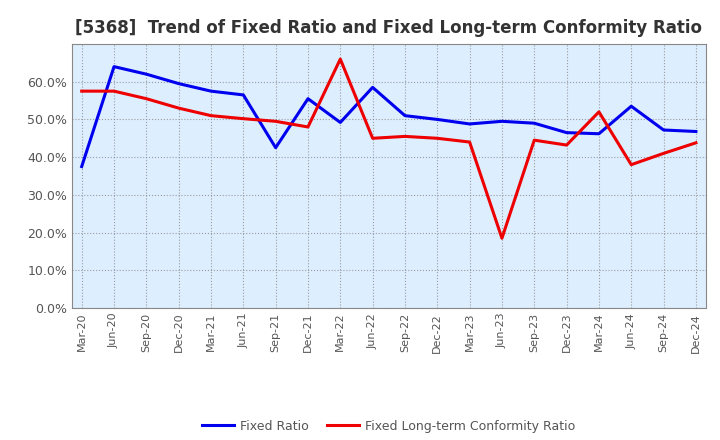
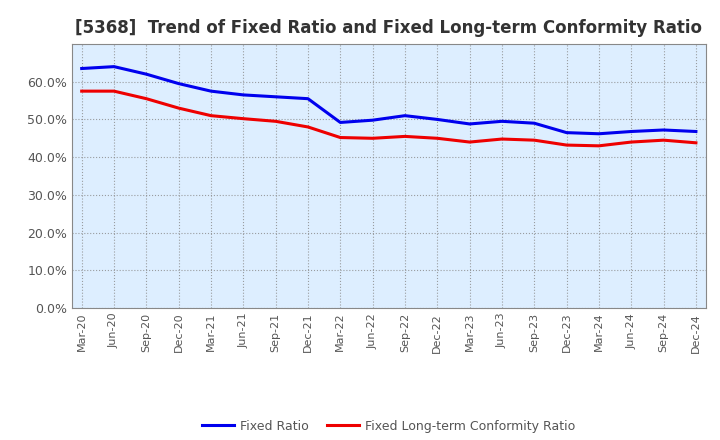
Fixed Ratio/Mar-20: 37.5% -> 63.5%
Fixed Ratio/Sep-21: 42.5% -> 56.0%
Fixed Long-term Conformity Ratio/Mar-22: 66.0% -> 45.2%
Fixed Ratio/Jun-22: 58.5% -> 49.8%
Fixed Long-term Conformity Ratio/Jun-23: 18.5% -> 44.8%
Fixed Long-term Conformity Ratio/Mar-24: 52.0% -> 43.0%
Fixed Ratio/Jun-24: 53.5% -> 46.8%
Fixed Long-term Conformity Ratio/Jun-24: 38.0% -> 44.0%
Fixed Long-term Conformity Ratio/Sep-24: 41.0% -> 44.5%
